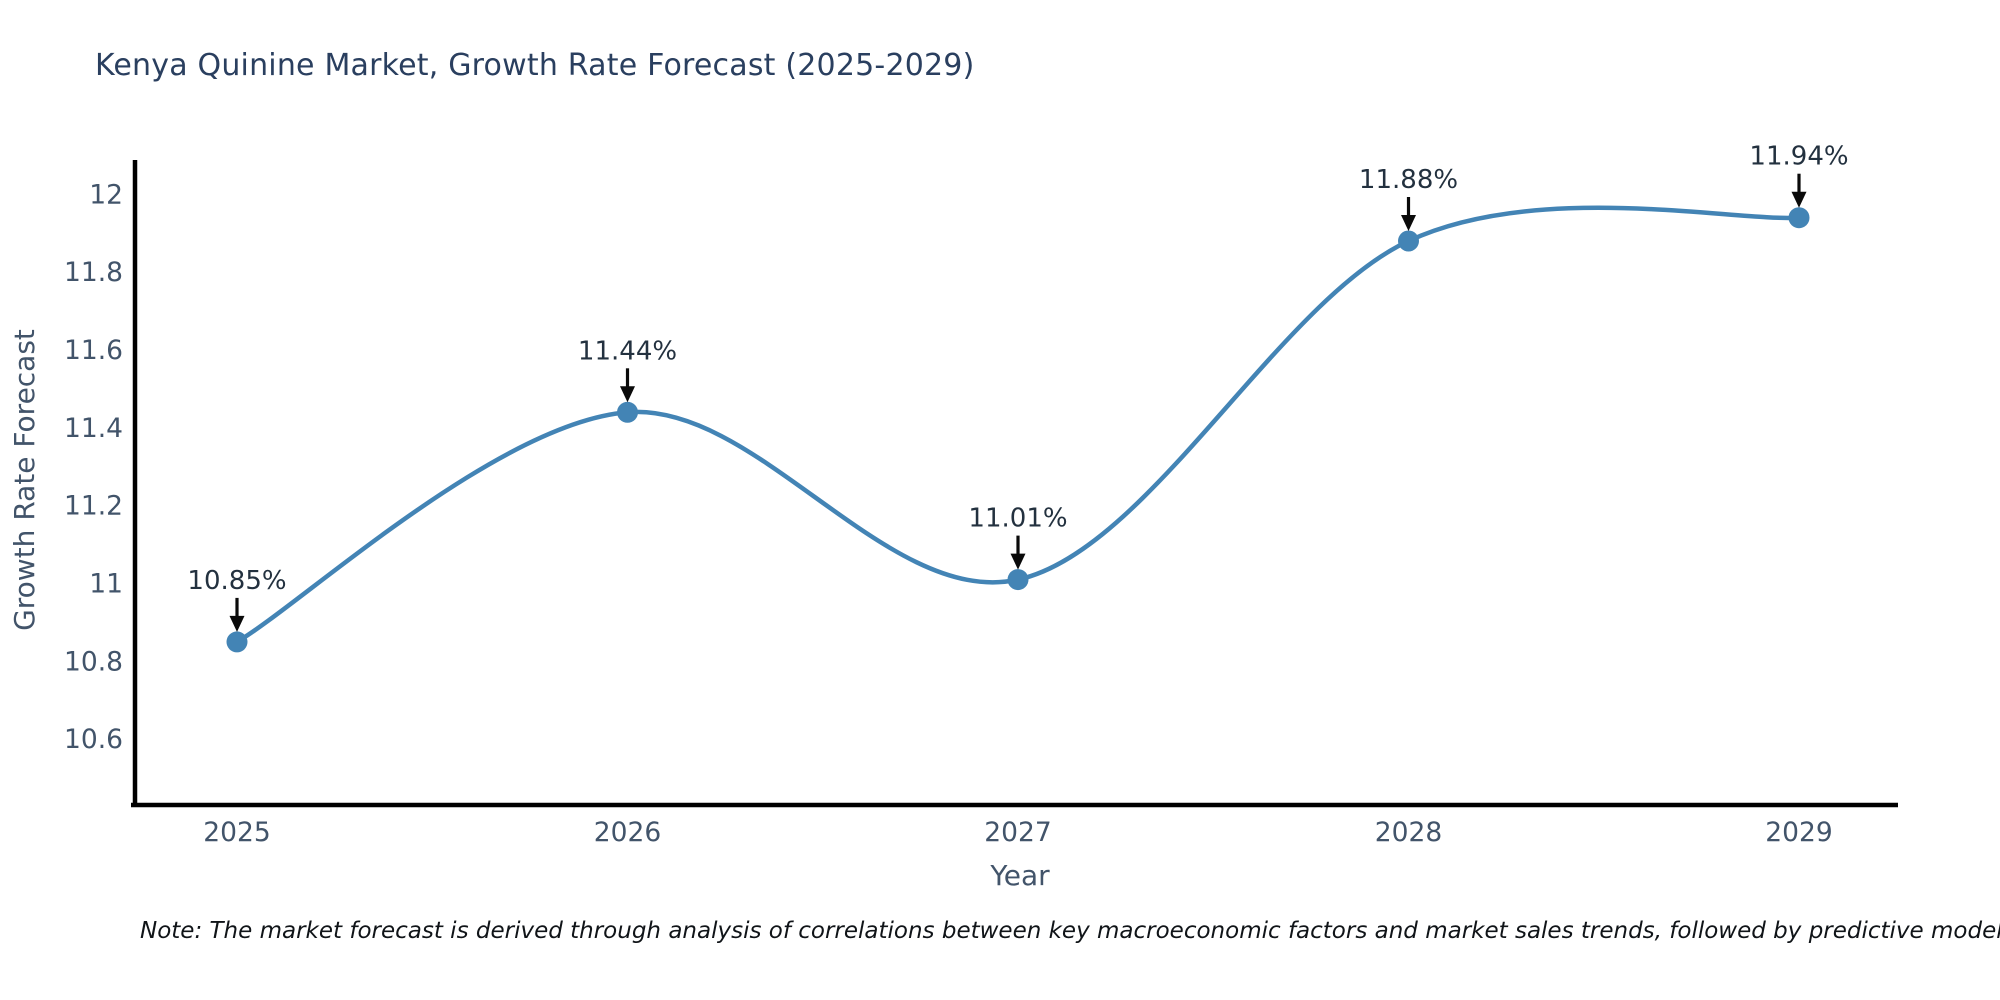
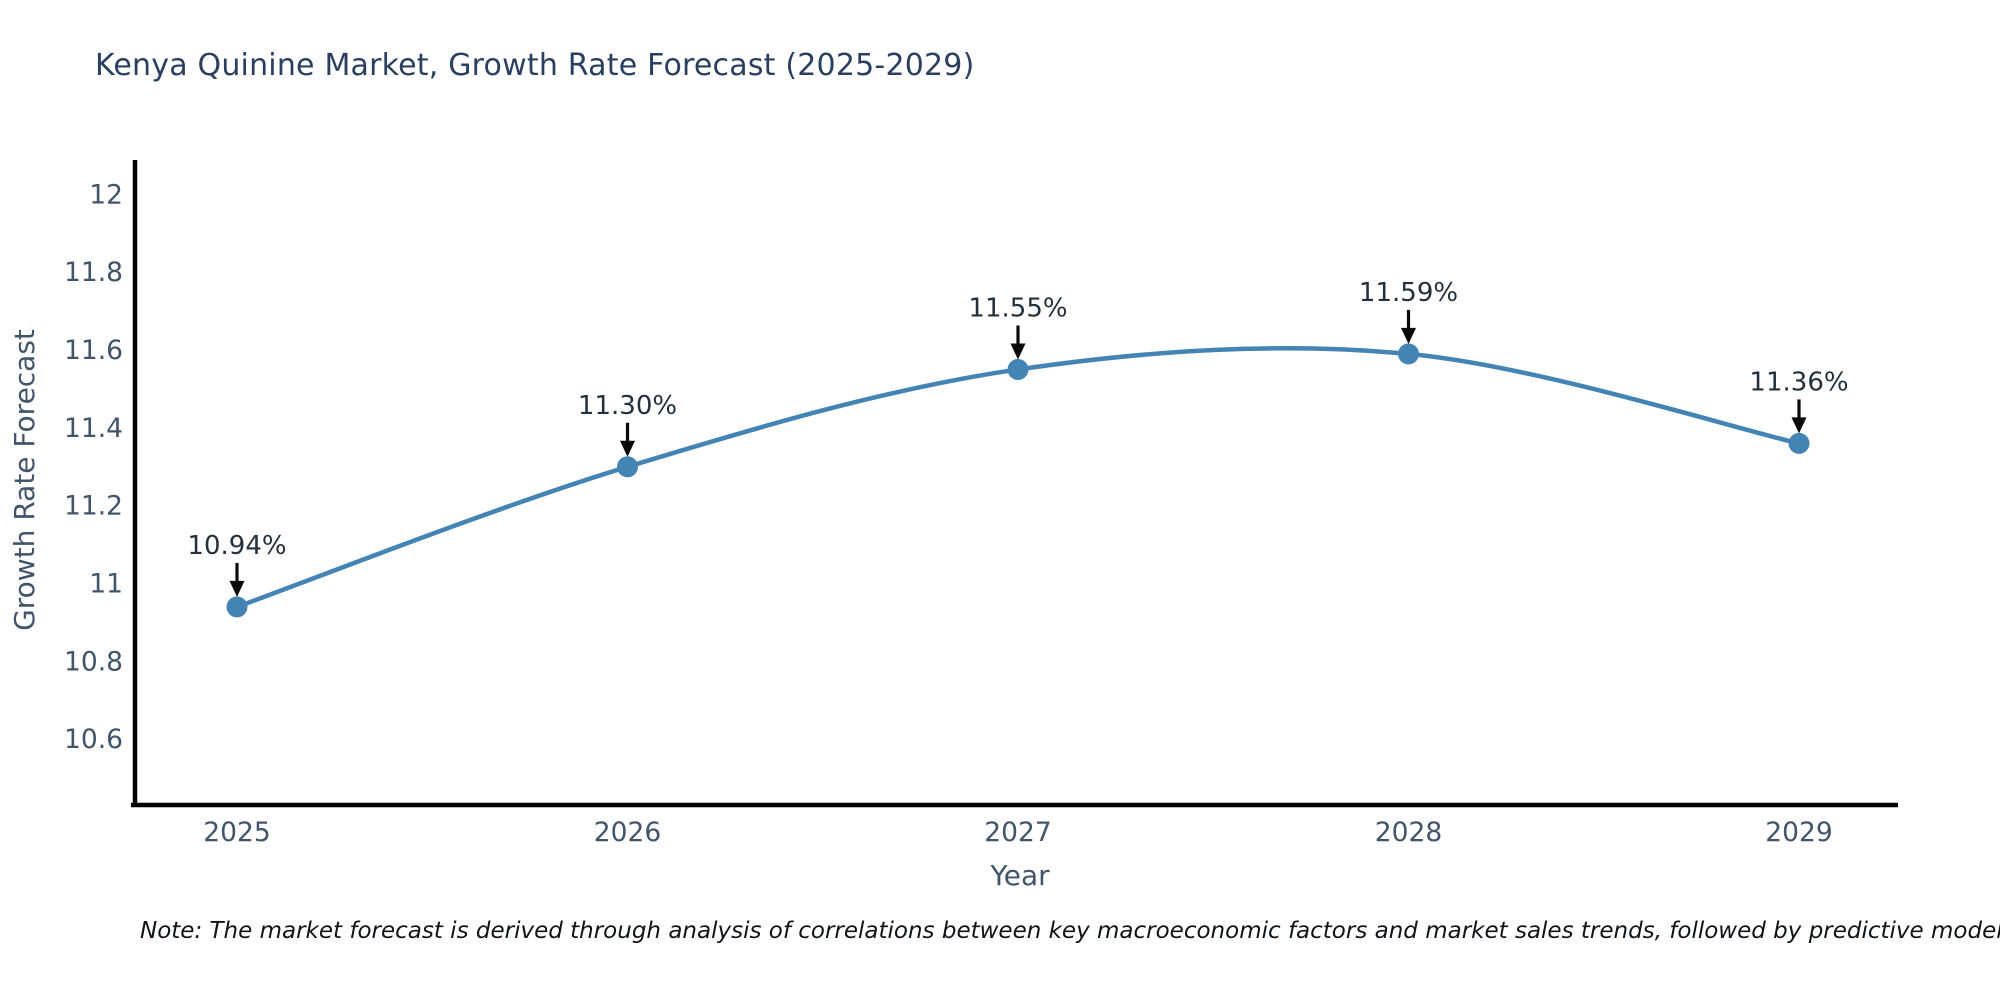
2025: 10.85% -> 10.94%
2026: 11.44% -> 11.30%
2027: 11.01% -> 11.55%
2028: 11.88% -> 11.59%
2029: 11.94% -> 11.36%
